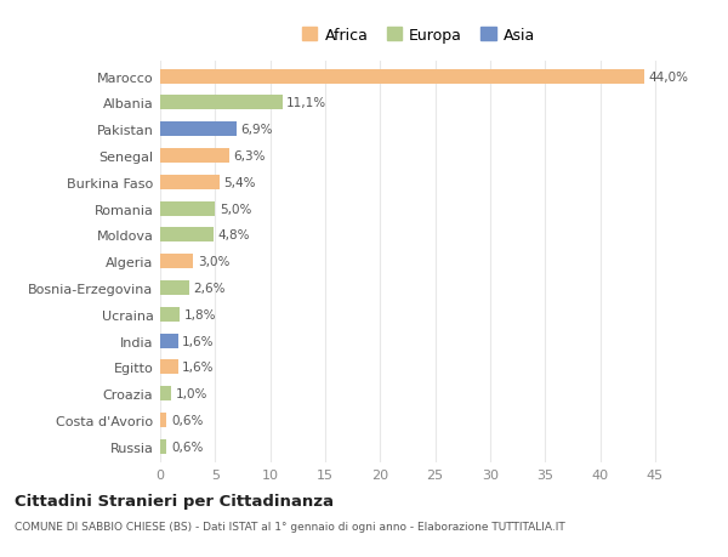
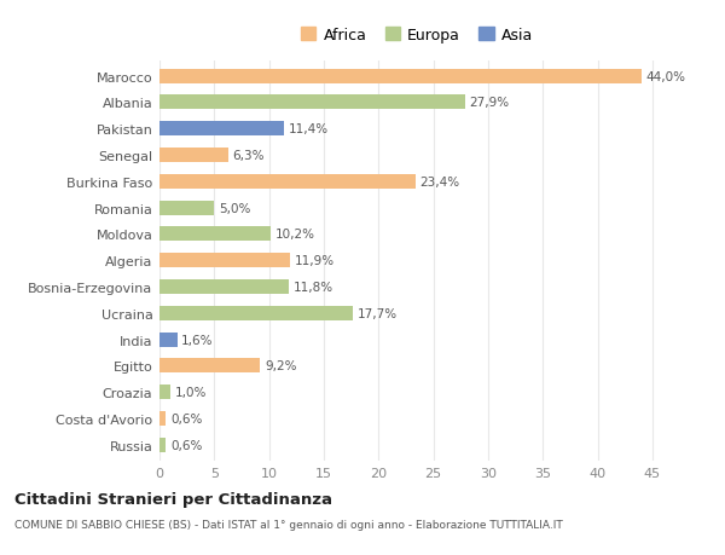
Albania: 11,1% -> 27,9%
Pakistan: 6,9% -> 11,4%
Burkina Faso: 5,4% -> 23,4%
Moldova: 4,8% -> 10,2%
Algeria: 3,0% -> 11,9%
Bosnia-Erzegovina: 2,6% -> 11,8%
Ucraina: 1,8% -> 17,7%
Egitto: 1,6% -> 9,2%
